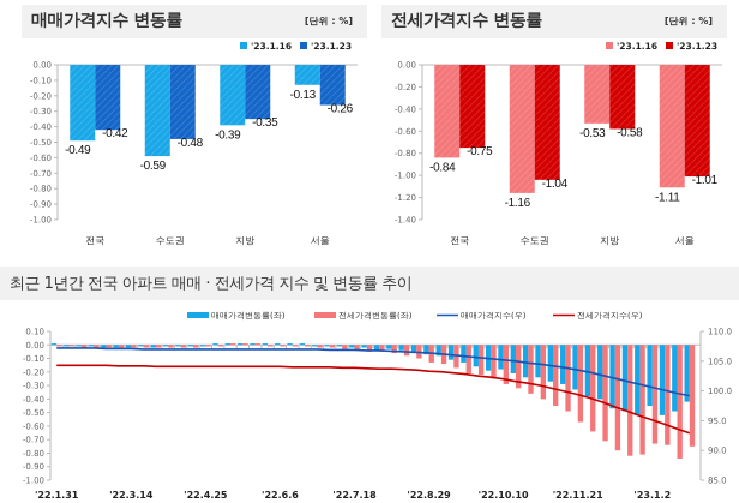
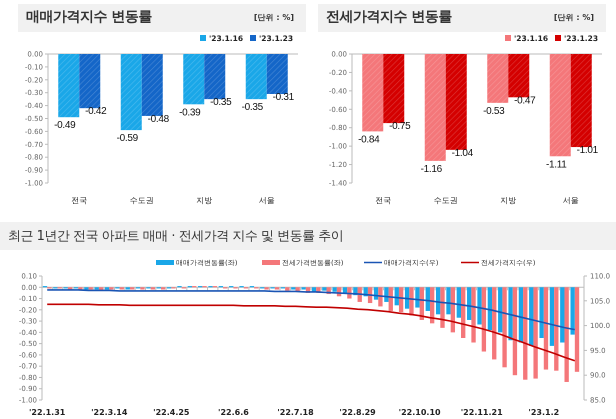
매매가격지수 변동률/'23.1.16/서울: -0.13 -> -0.35
매매가격지수 변동률/'23.1.23/서울: -0.26 -> -0.31
전세가격지수 변동률/'23.1.23/지방: -0.58 -> -0.47
